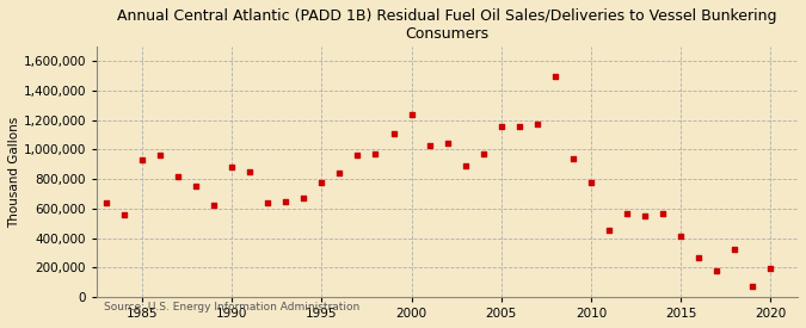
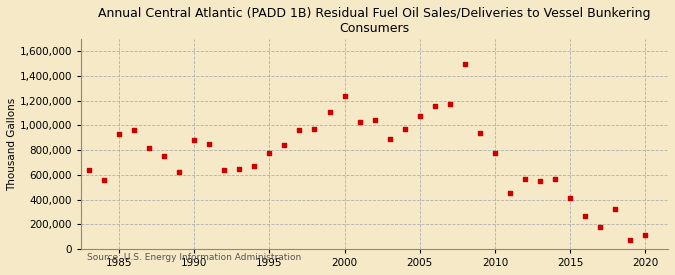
2005: 1,160,000 -> 1,080,000
2020: 200,000 -> 110,000
